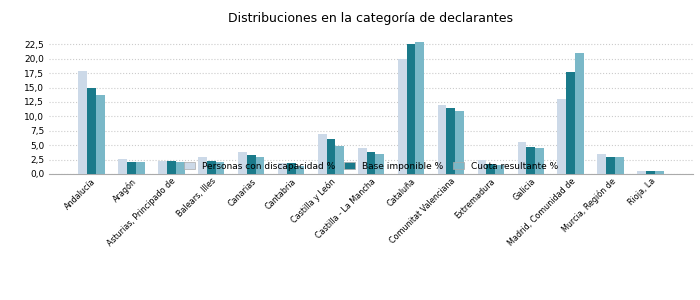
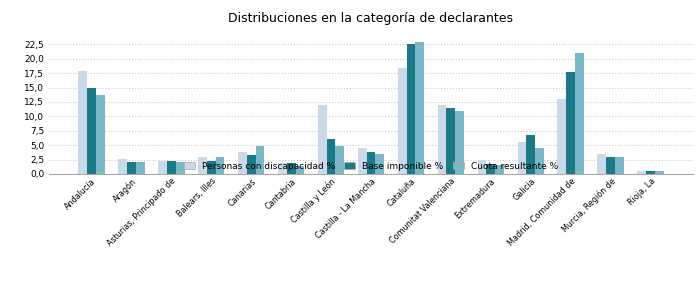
Cuota resultante %/Balears, Illes: 2,1 -> 3,0
Cuota resultante %/Canarias: 3,0 -> 4,8
Personas con discapacidad %/Castilla y León: 7,0 -> 12,0
Personas con discapacidad %/Cataluña: 20,0 -> 18,4
Base imponible %/Galicia: 4,7 -> 6,8
